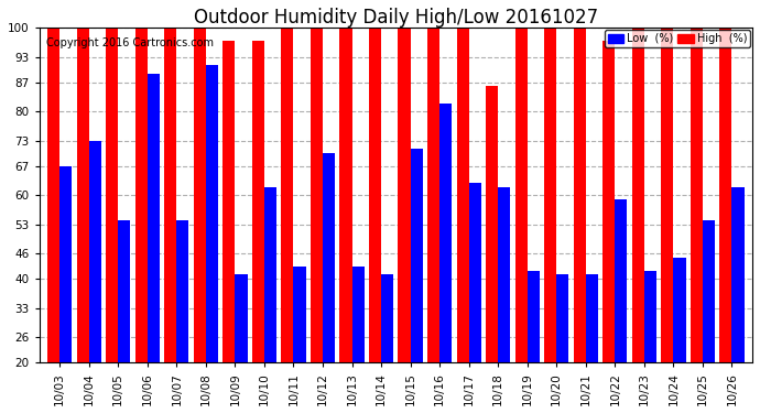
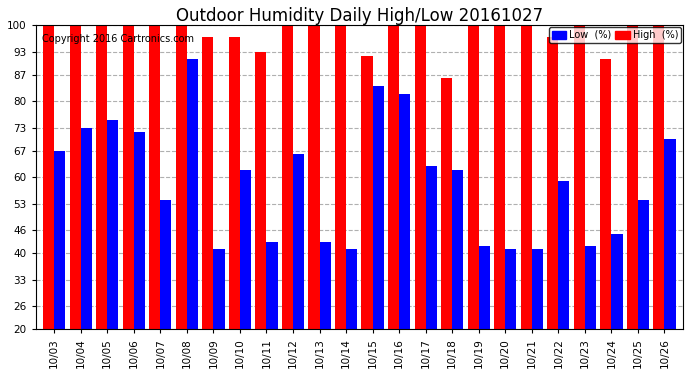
Low (%)/10/05: 54 -> 75
Low (%)/10/06: 89 -> 72
High (%)/10/11: 100 -> 93
Low (%)/10/12: 70 -> 66
High (%)/10/15: 100 -> 92
Low (%)/10/15: 71 -> 84
High (%)/10/24: 100 -> 91
Low (%)/10/26: 62 -> 70
